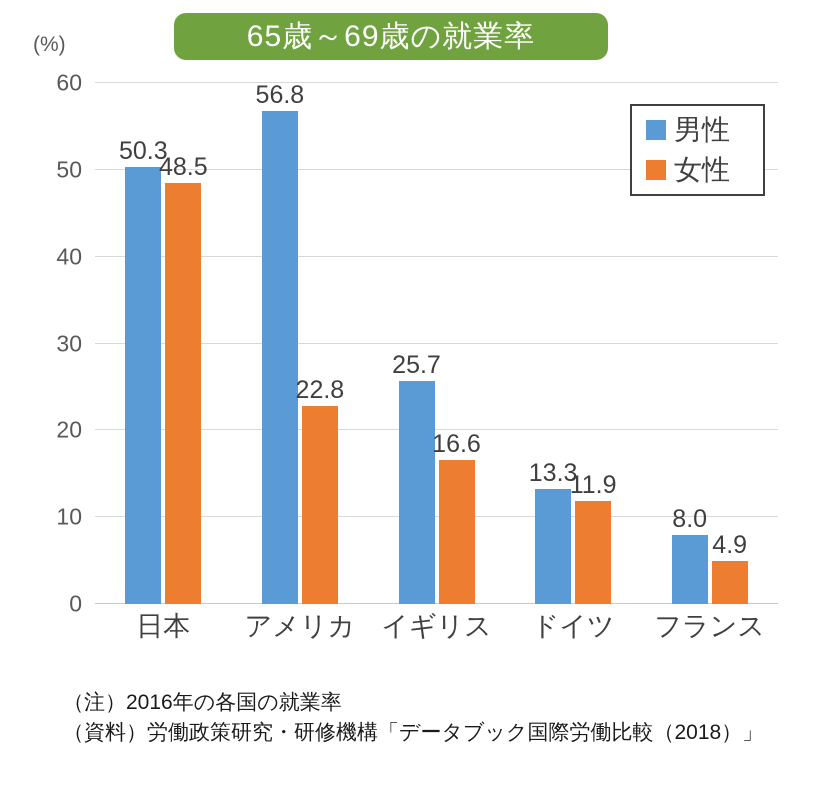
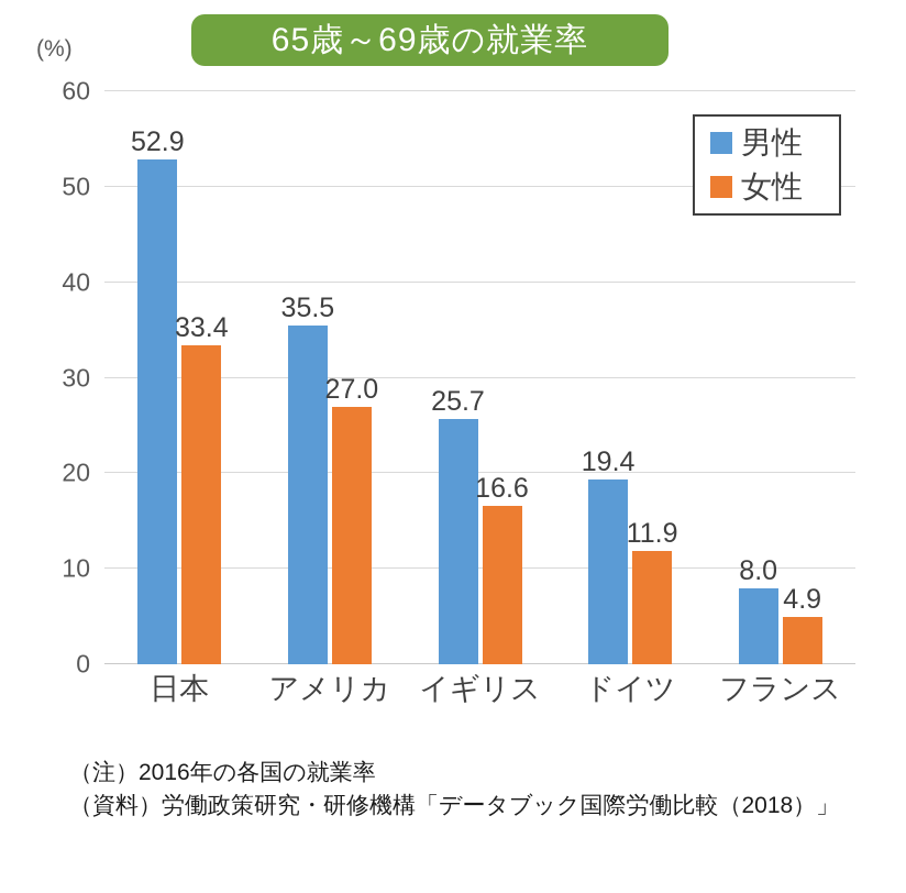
男性/日本: 50.3 -> 52.9
女性/日本: 48.5 -> 33.4
男性/アメリカ: 56.8 -> 35.5
女性/アメリカ: 22.8 -> 27.0
男性/ドイツ: 13.3 -> 19.4
